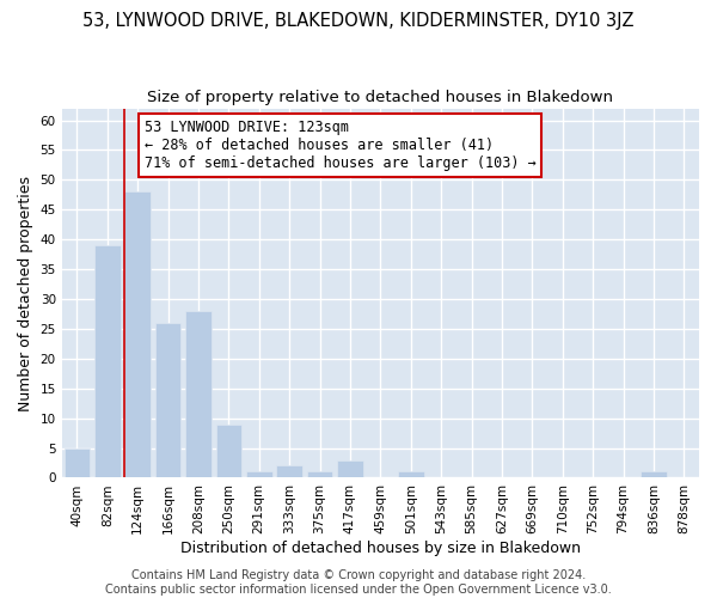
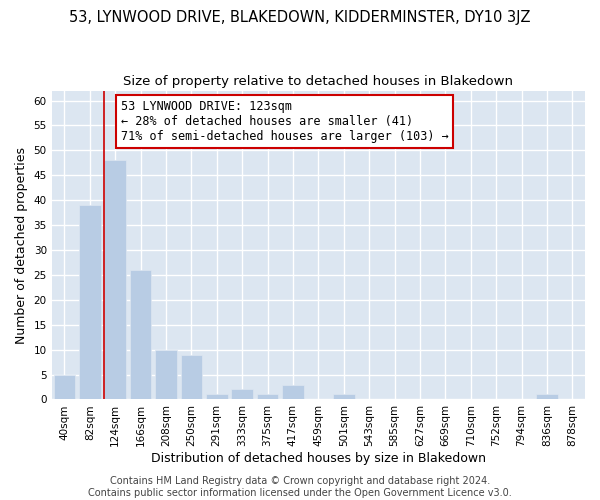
208sqm: 28 -> 10
